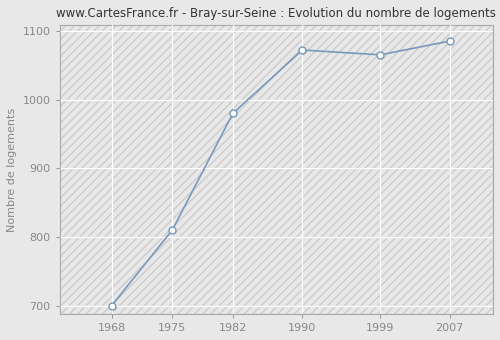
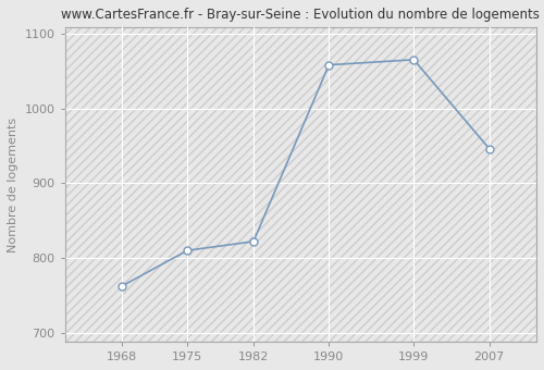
1968: 700 -> 762
1982: 980 -> 822
1990: 1072 -> 1058
2007: 1085 -> 946
